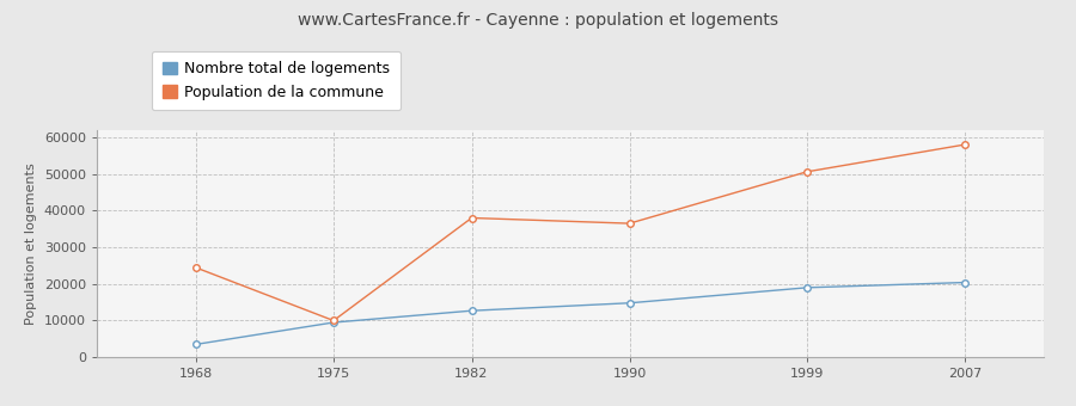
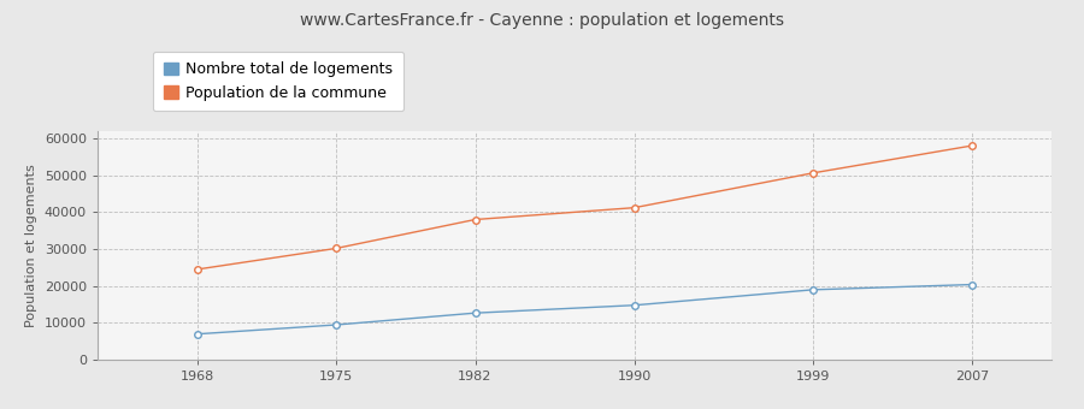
Nombre total de logements/1968: 3500 -> 7000
Population de la commune/1975: 10000 -> 30200
Population de la commune/1990: 36500 -> 41200
